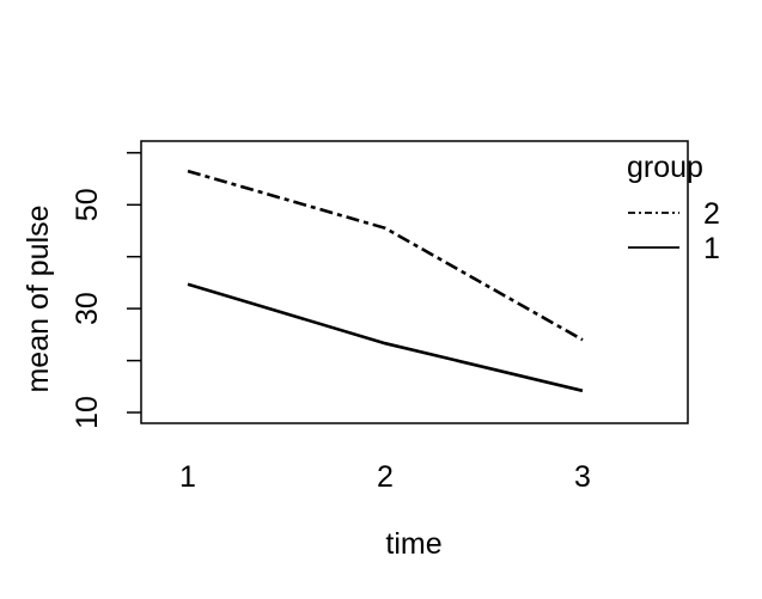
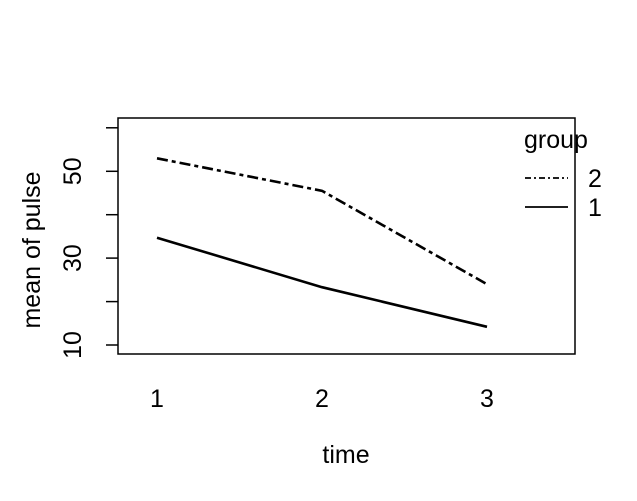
2/1: 56 -> 53
